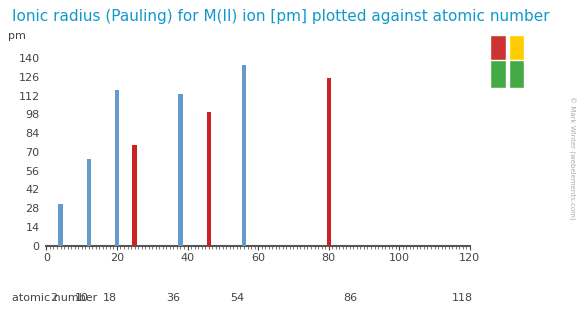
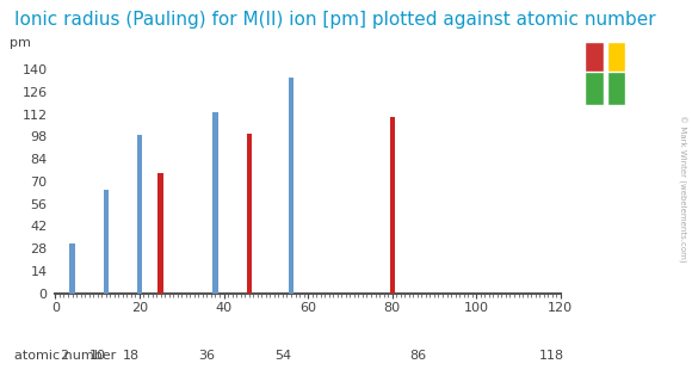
20: 116 -> 99
80: 125 -> 110
